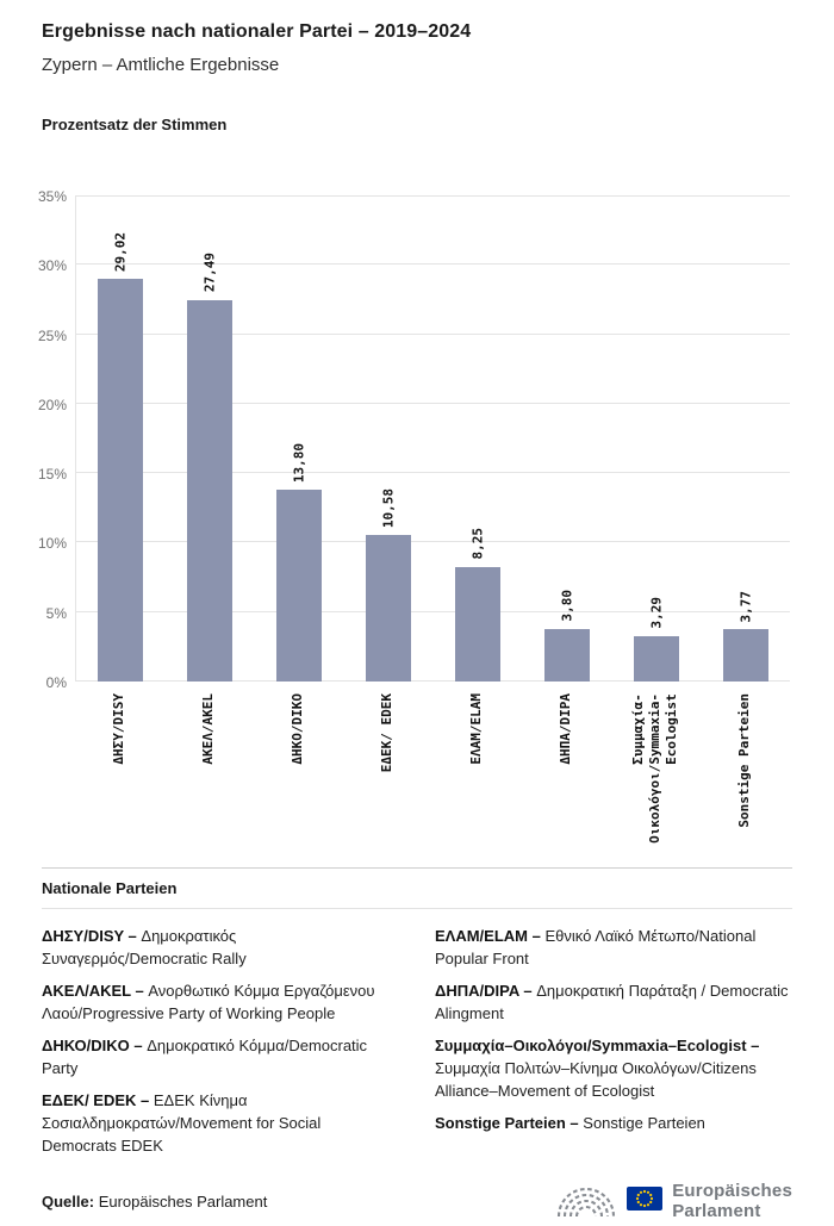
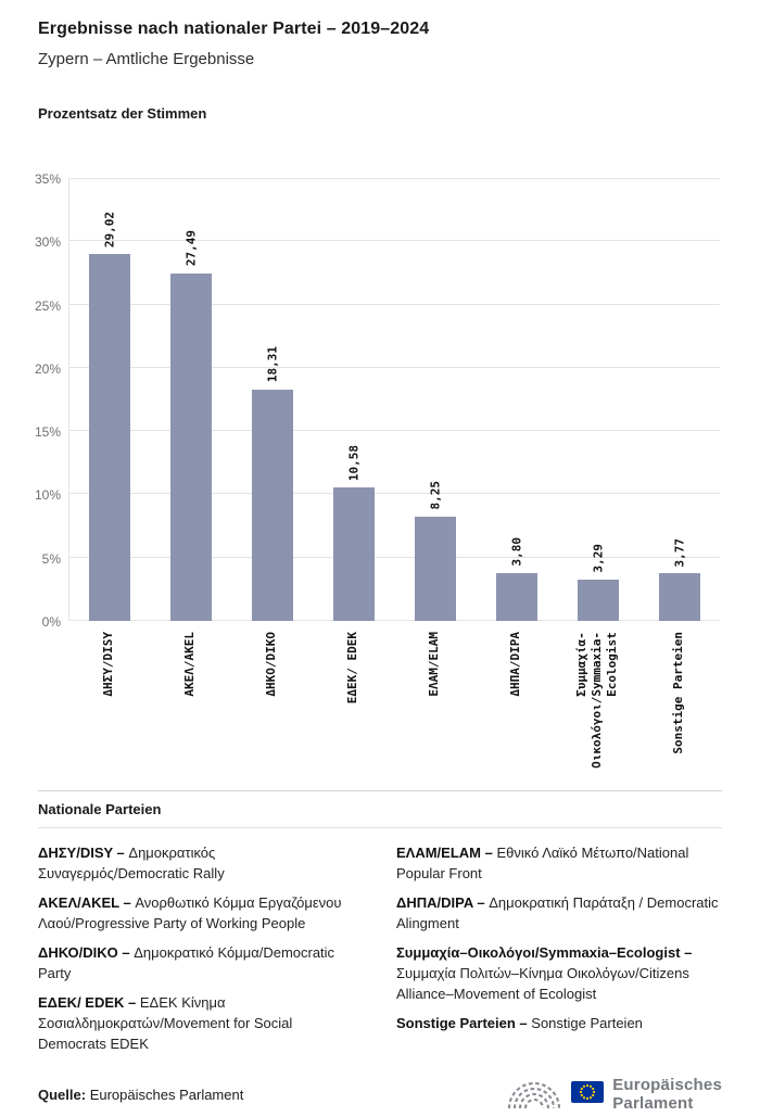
ΔΗΚΟ/DIKO: 13,80 -> 18,31
